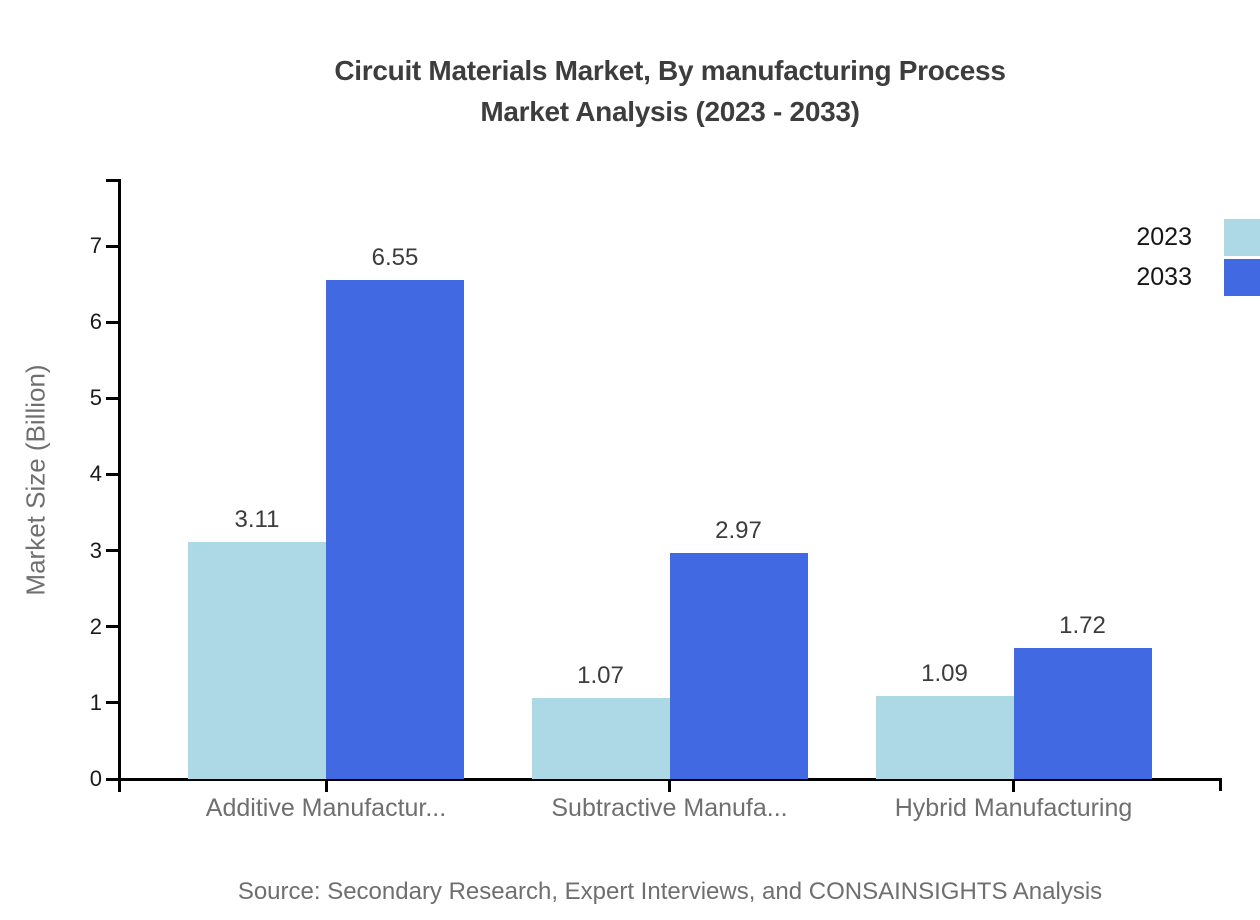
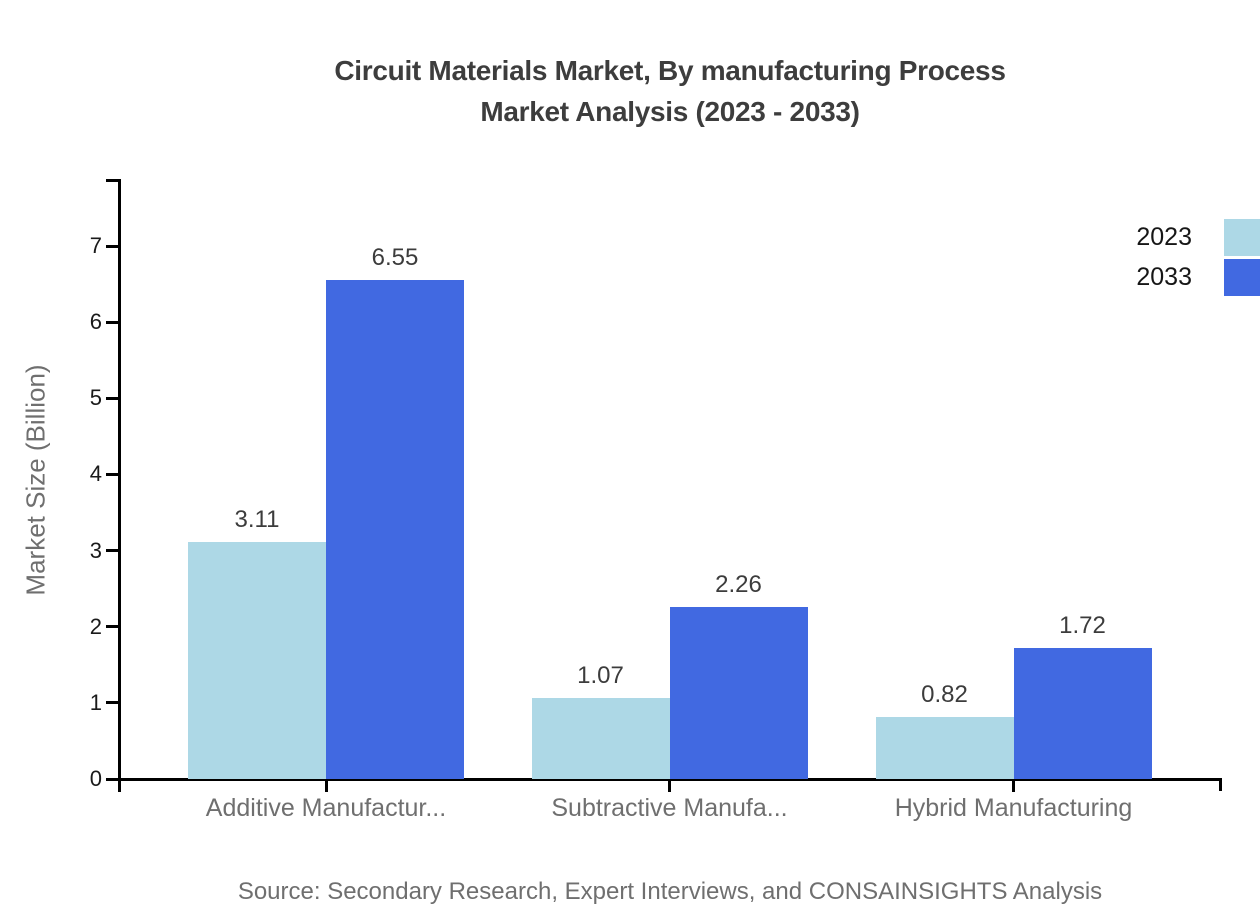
2033/Subtractive Manufa...: 2.97 -> 2.26
2023/Hybrid Manufacturing: 1.09 -> 0.82
